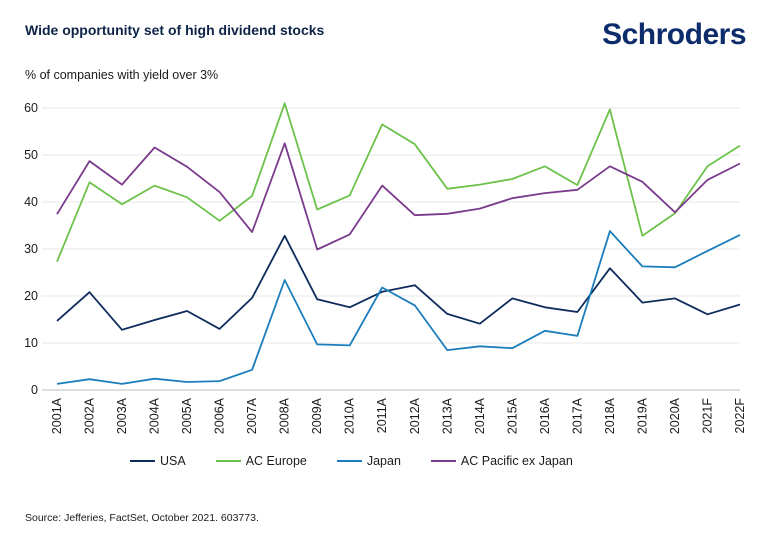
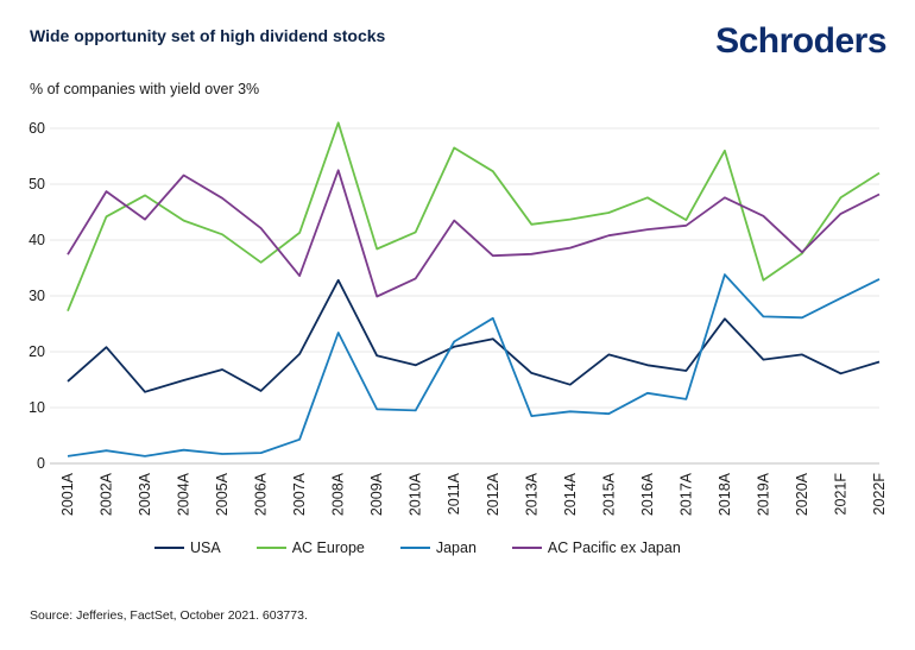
AC Europe/2003A: 40 -> 48
Japan/2012A: 18 -> 26
AC Europe/2018A: 60 -> 56
